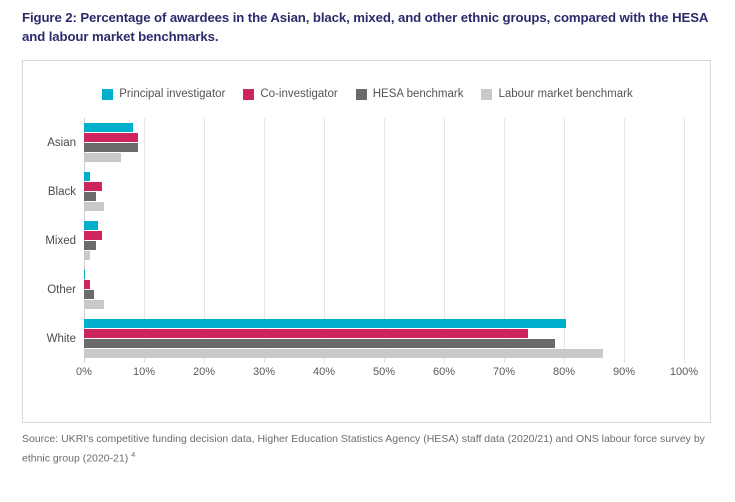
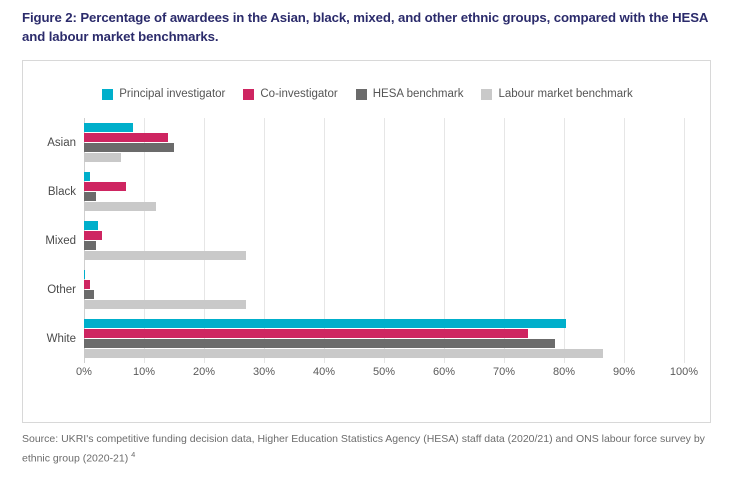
Co-investigator/Asian: 9% -> 14%
HESA benchmark/Asian: 9% -> 15%
Co-investigator/Black: 3% -> 7%
Labour market benchmark/Black: 3% -> 12%
Labour market benchmark/Mixed: 1% -> 27%
Labour market benchmark/Other: 3% -> 27%
